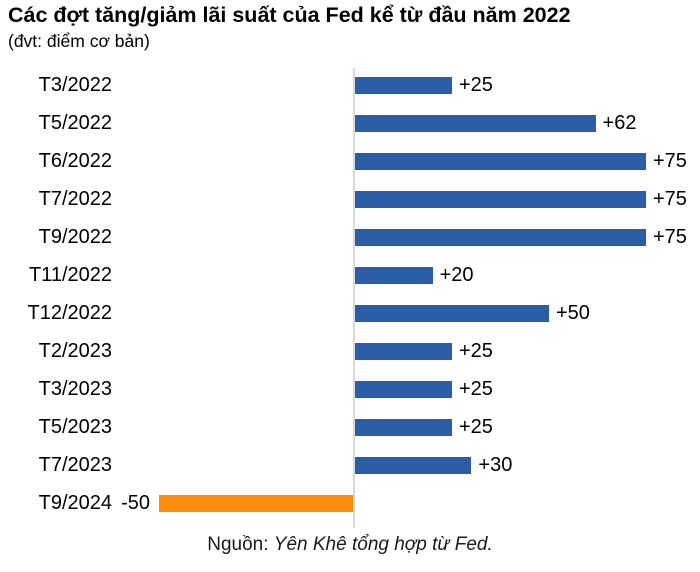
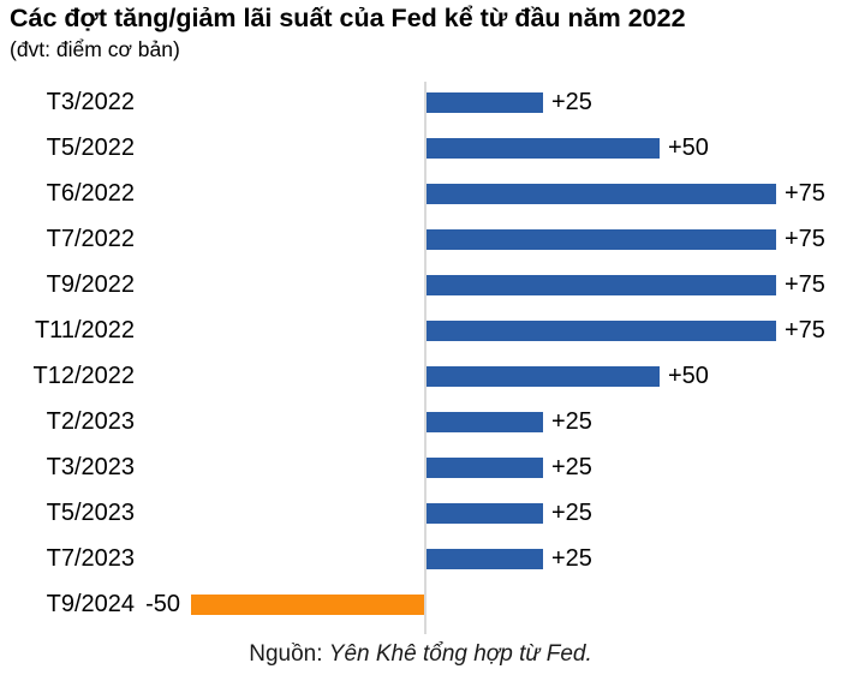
T5/2022: +62 -> +50
T11/2022: +20 -> +75
T7/2023: +30 -> +25
